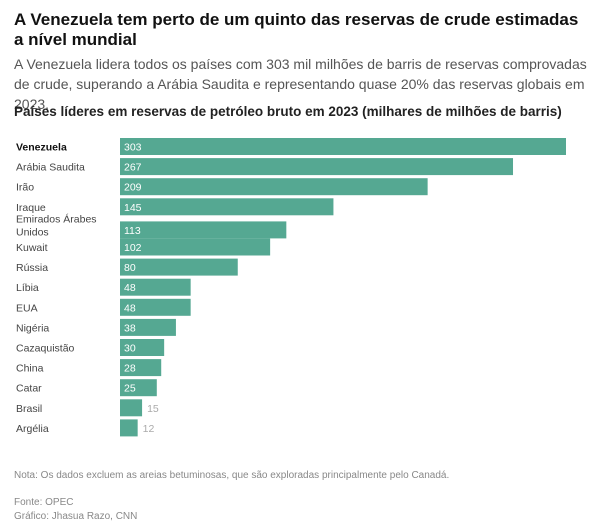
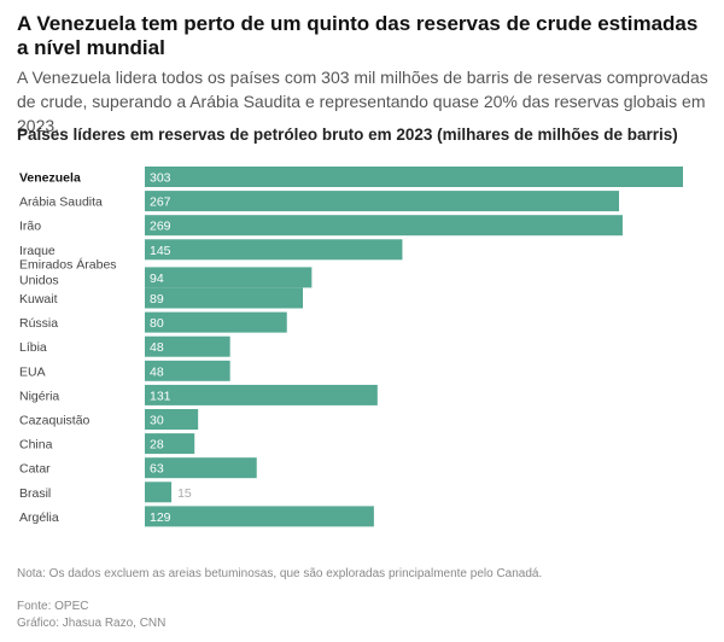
Irão: 209 -> 269
Emirados Árabes Unidos: 113 -> 94
Kuwait: 102 -> 89
Nigéria: 38 -> 131
Catar: 25 -> 63
Argélia: 12 -> 129
